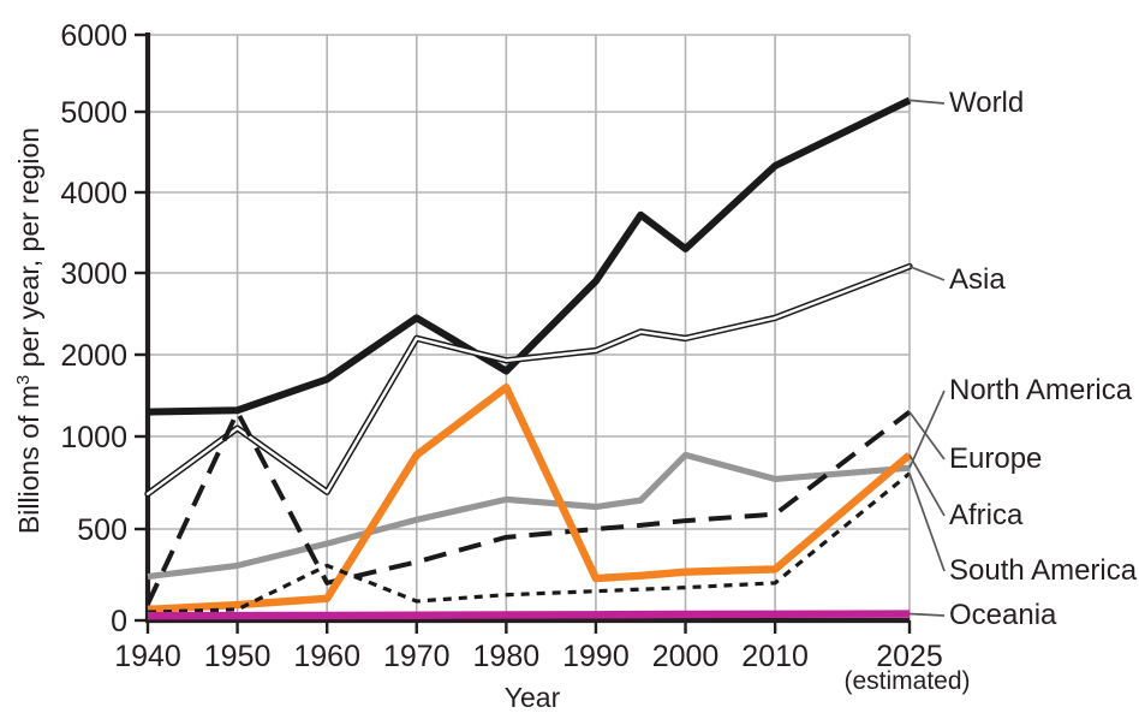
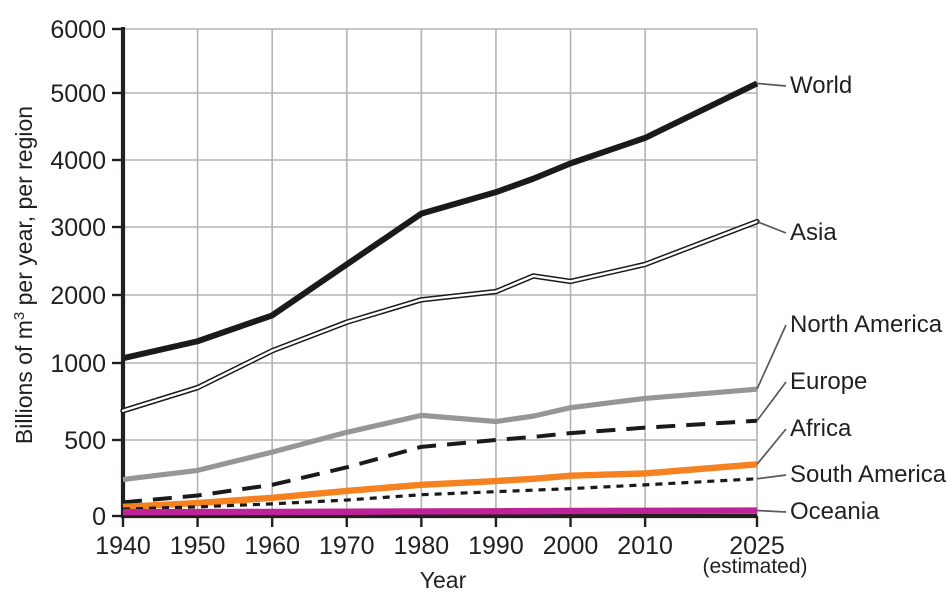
World/1940: 1300 -> 1100
Asia/1950: 1100 -> 800
Europe/1950: 1300 -> 100
Asia/1960: 700 -> 1200
South America/1960: 300 -> 100
Asia/1970: 2200 -> 1600
Africa/1970: 900 -> 200
World/1980: 1800 -> 3200
Africa/1980: 1600 -> 200
World/1990: 2900 -> 3500
World/2000: 3300 -> 4000
North America/2000: 900 -> 700
Europe/2025: 1300 -> 600
Africa/2025: 900 -> 300
South America/2025: 800 -> 200
